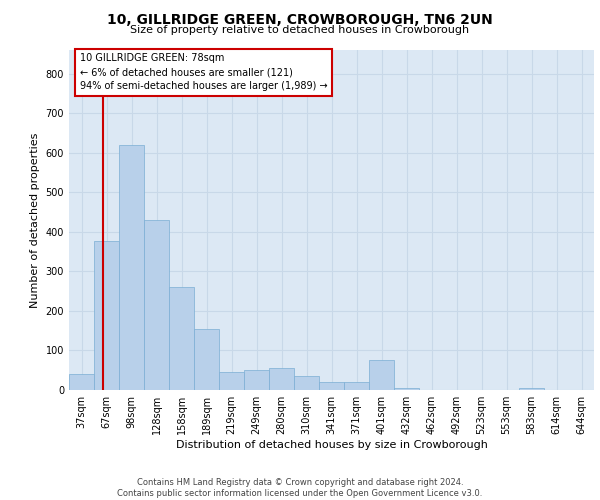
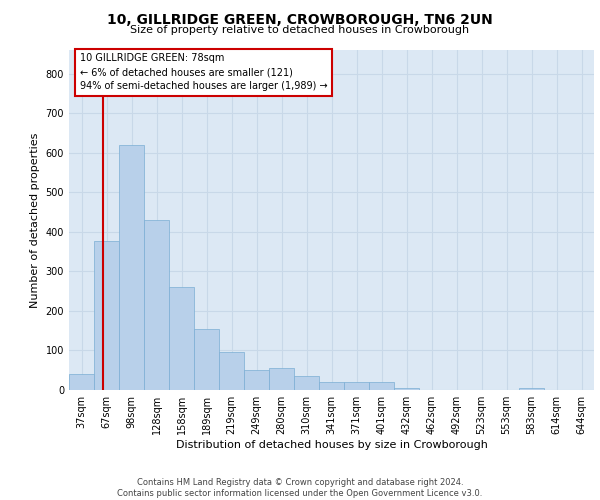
219sqm: 45 -> 95
401sqm: 75 -> 20
